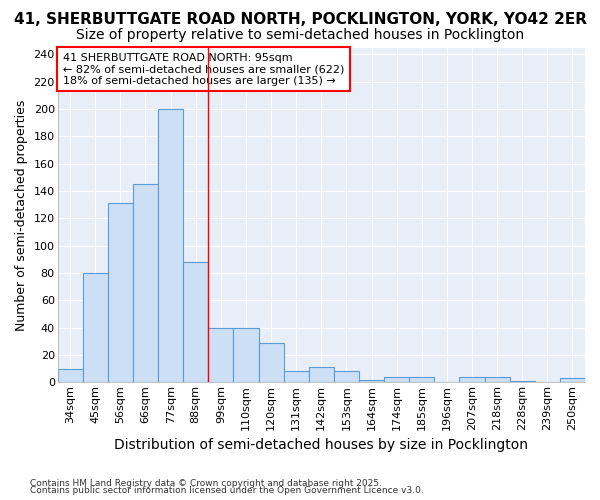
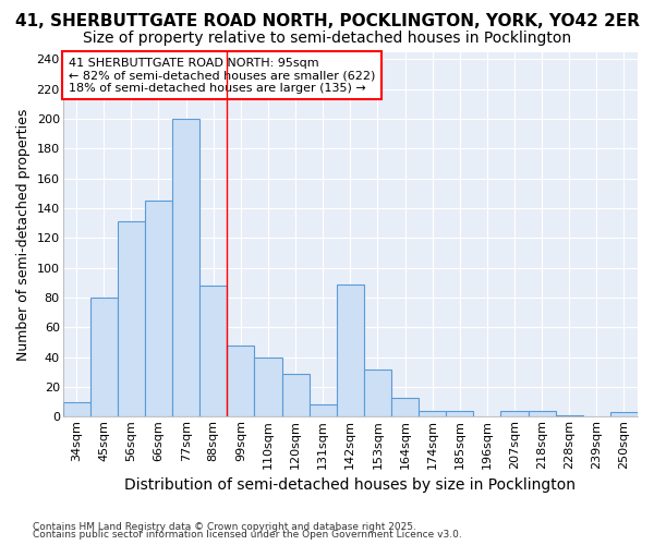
99sqm: 40 -> 48
142sqm: 11 -> 89
153sqm: 8 -> 32
164sqm: 2 -> 13
